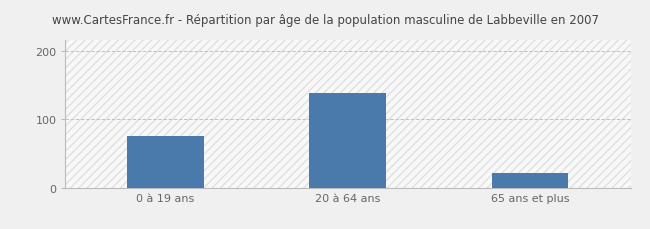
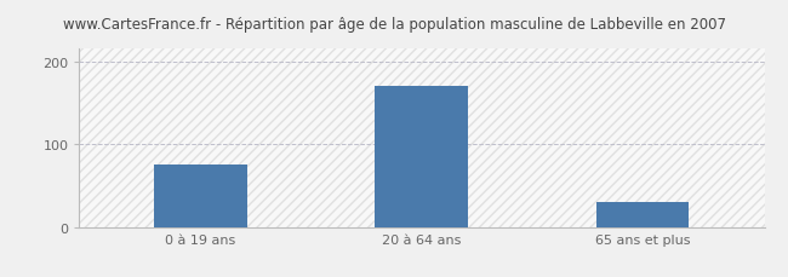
20 à 64 ans: 138 -> 170
65 ans et plus: 22 -> 30
